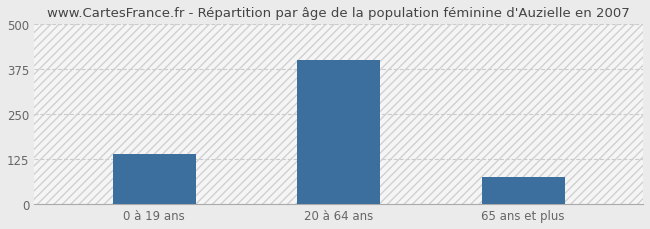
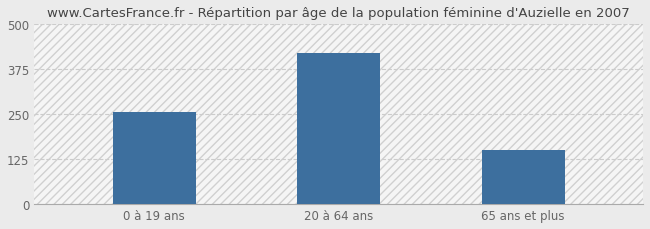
0 à 19 ans: 140 -> 255
20 à 64 ans: 400 -> 420
65 ans et plus: 75 -> 150
